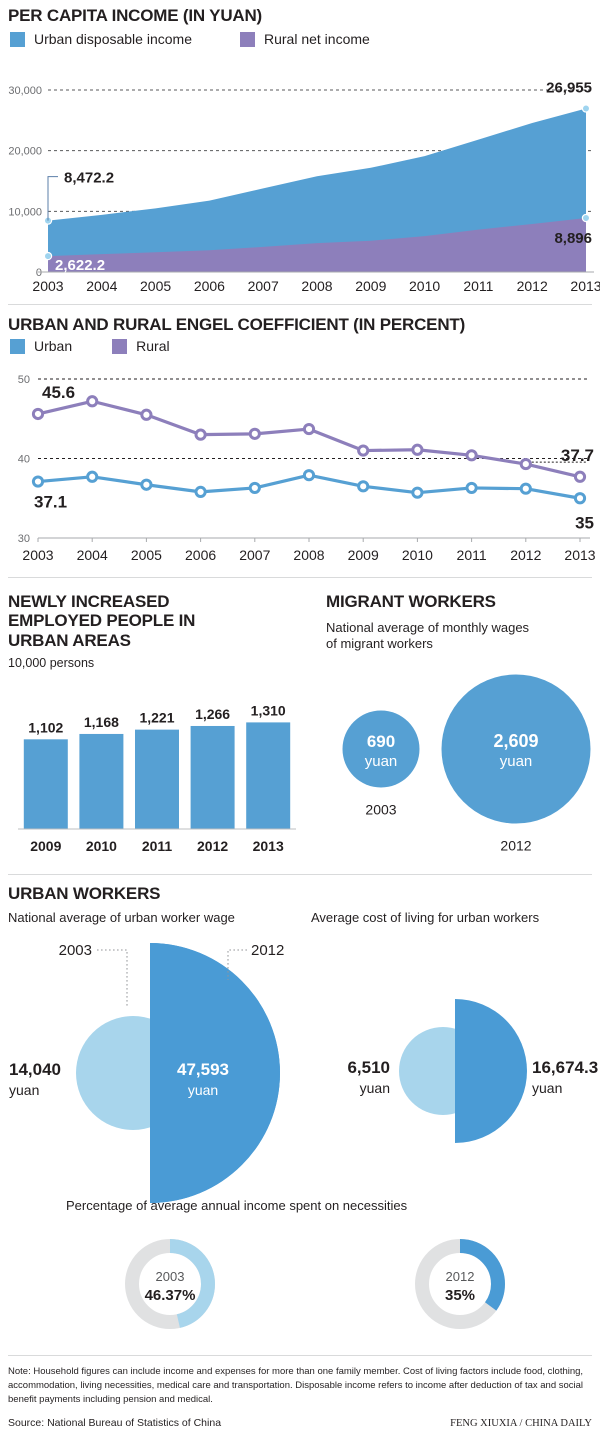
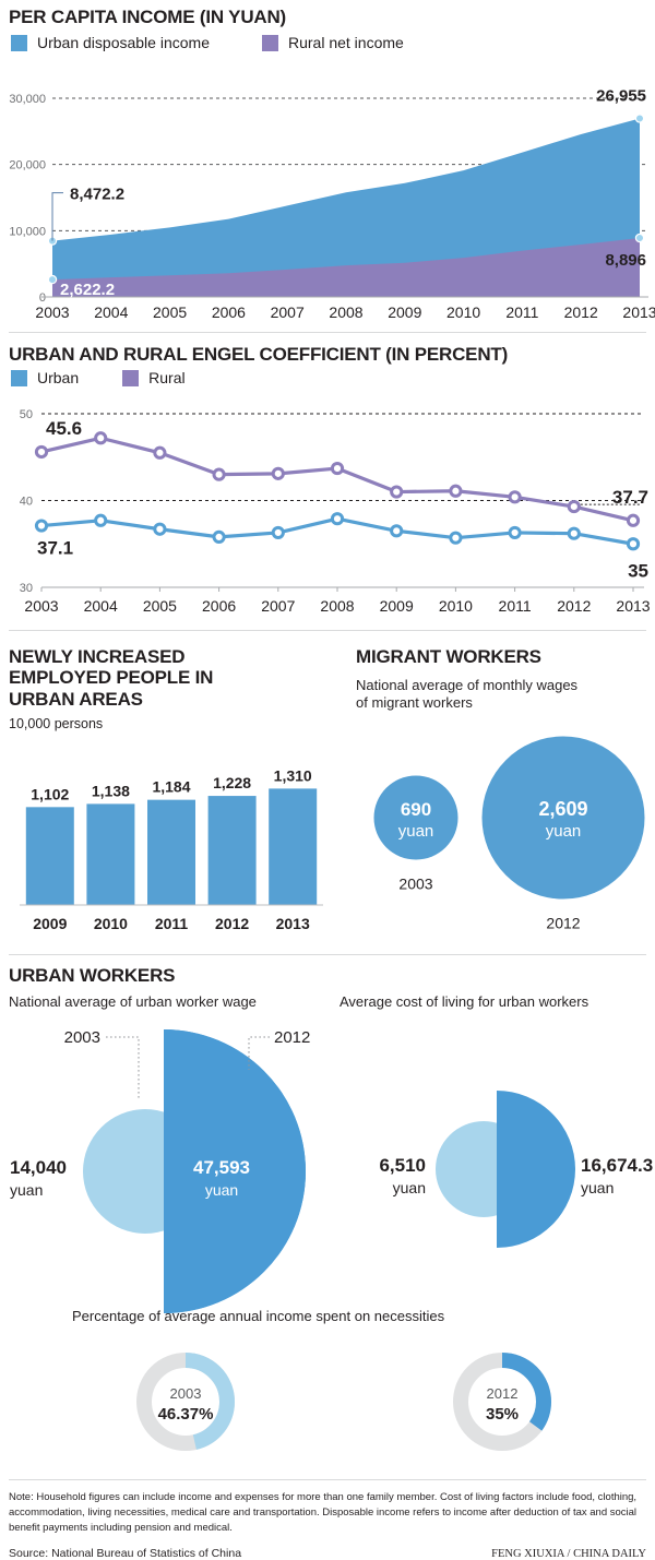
NEWLY INCREASED EMPLOYED PEOPLE IN URBAN AREAS/2010: 1,168 -> 1,138
NEWLY INCREASED EMPLOYED PEOPLE IN URBAN AREAS/2011: 1,221 -> 1,184
NEWLY INCREASED EMPLOYED PEOPLE IN URBAN AREAS/2012: 1,266 -> 1,228
